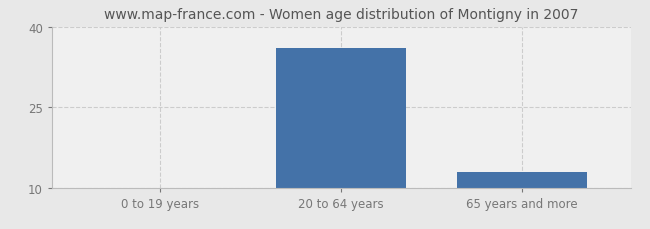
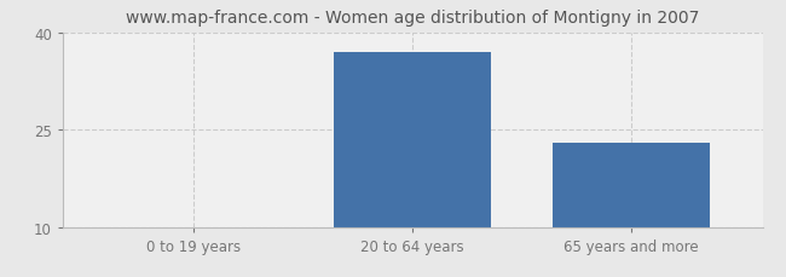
20 to 64 years: 36 -> 37
65 years and more: 13 -> 23
